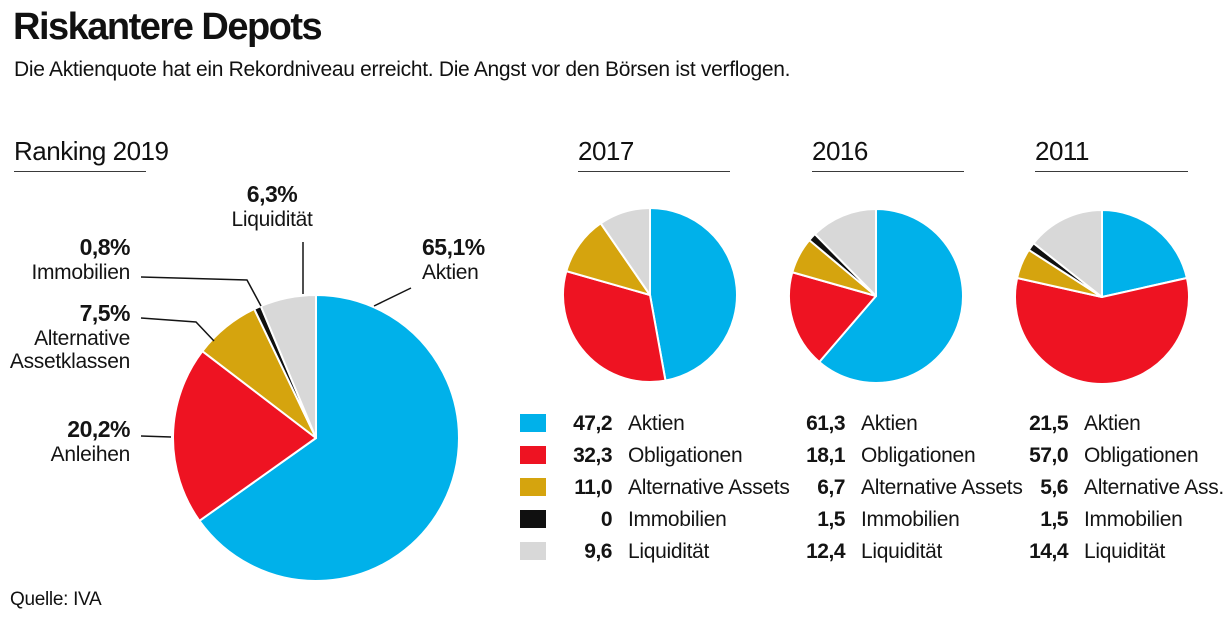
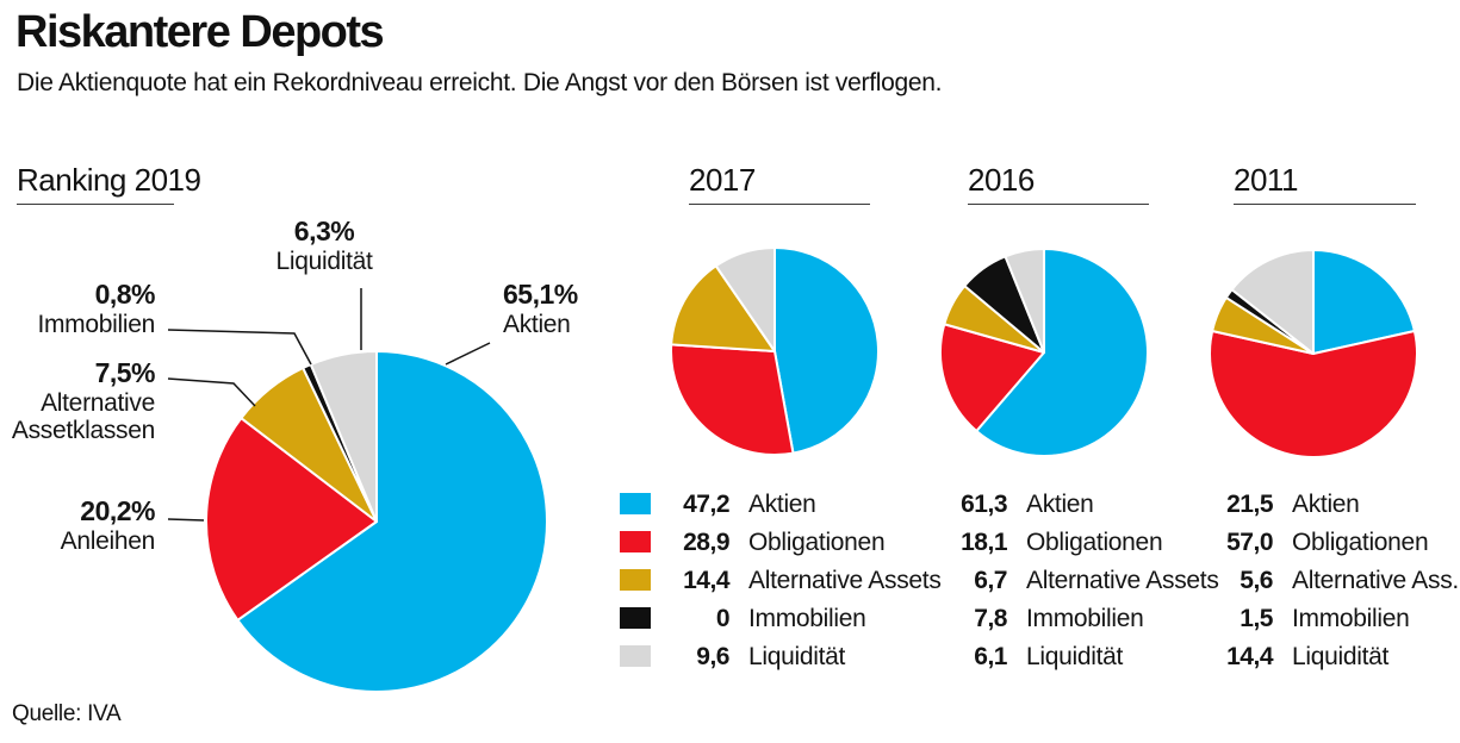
2017/Obligationen: 32,3 -> 28,9
2017/Alternative Assets: 11,0 -> 14,4
2016/Immobilien: 1,5 -> 7,8
2016/Liquidität: 12,4 -> 6,1
